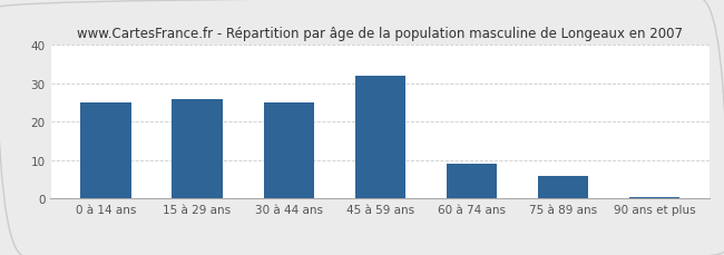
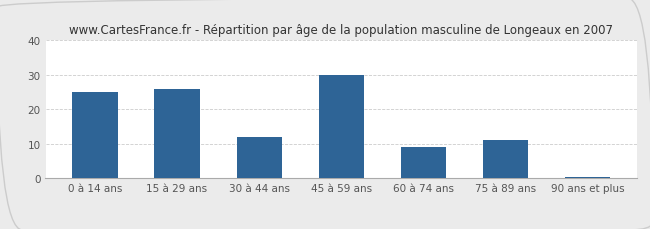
30 à 44 ans: 25.0 -> 12.0
45 à 59 ans: 32.0 -> 30.0
75 à 89 ans: 6.0 -> 11.0
